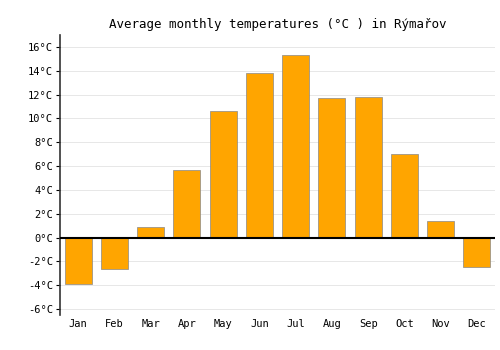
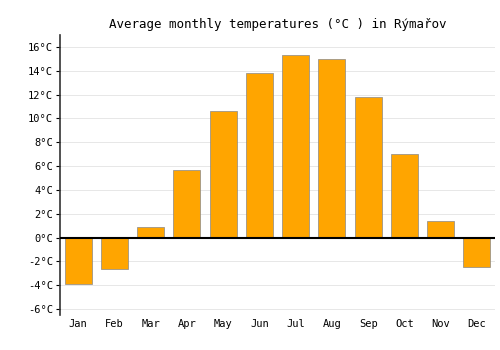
Aug: 11.7°C -> 15.0°C
